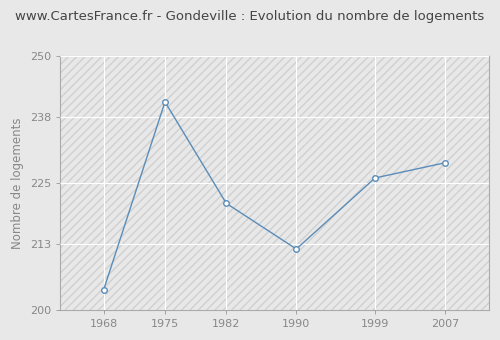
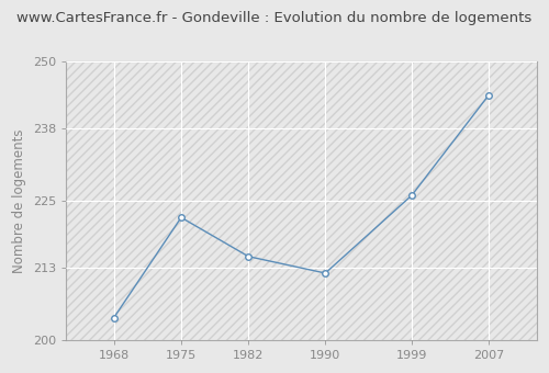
1975: 241 -> 222
1982: 221 -> 215
2007: 229 -> 244
